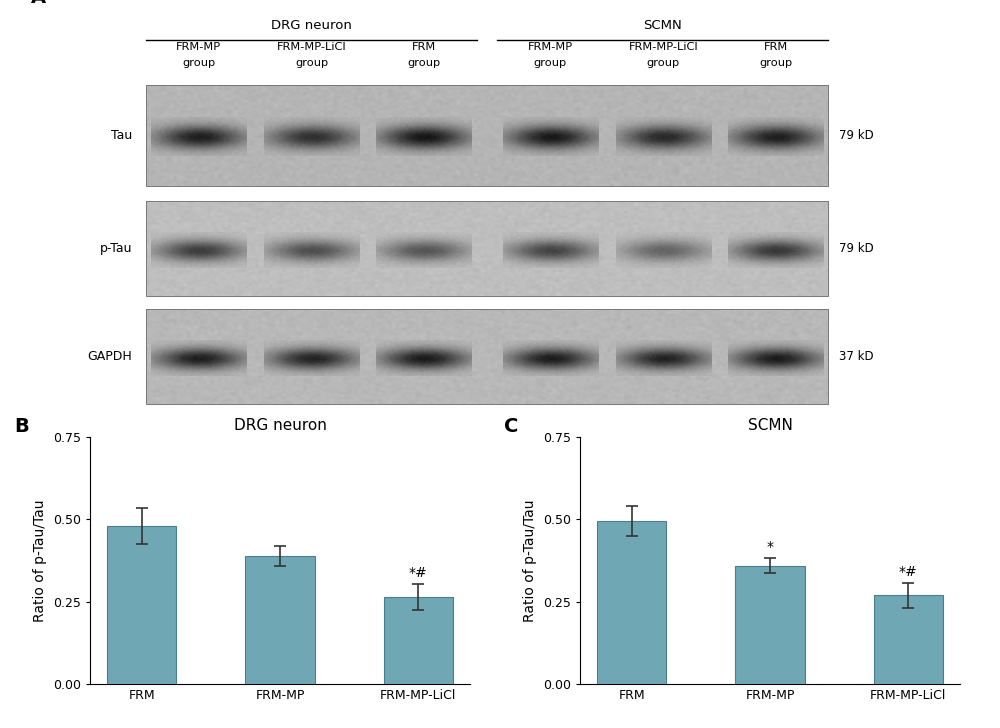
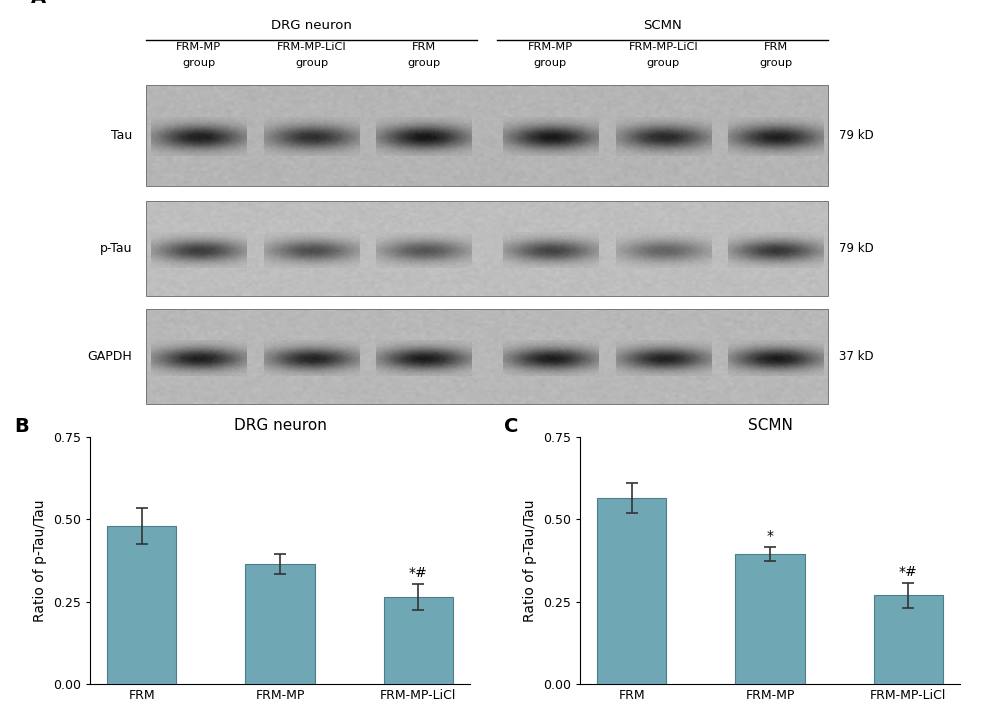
DRG neuron/FRM-MP: 0.390 -> 0.365
SCMN/FRM: 0.495 -> 0.565
SCMN/FRM-MP: 0.360 -> 0.395
